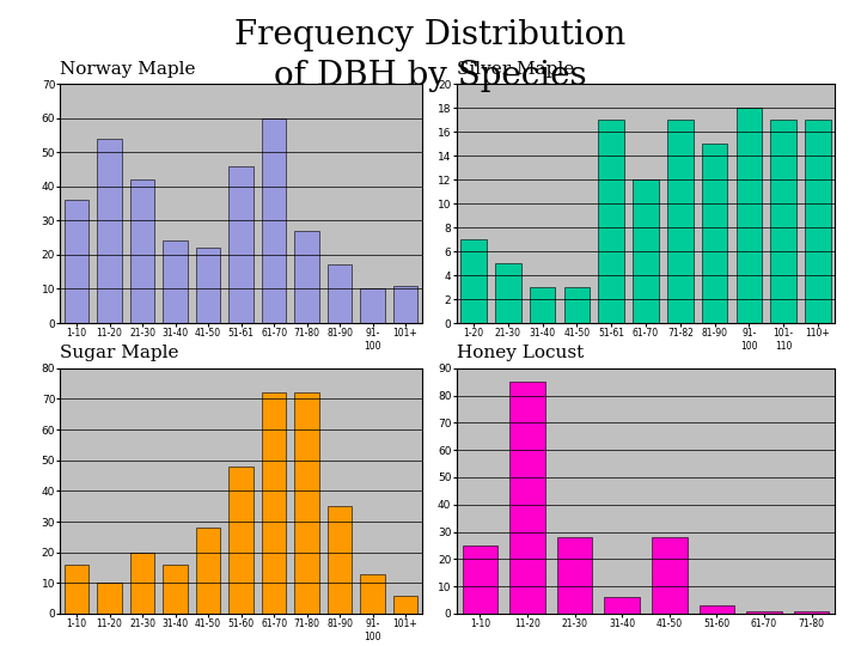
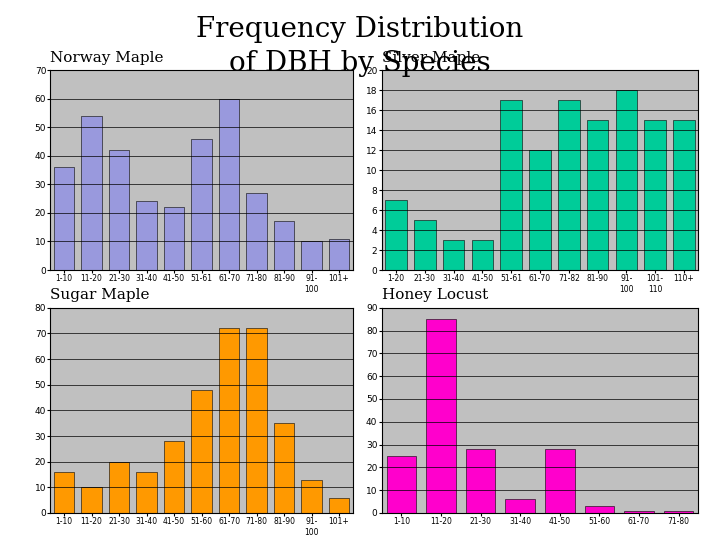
101- 110: 17 -> 15
110+: 17 -> 15
